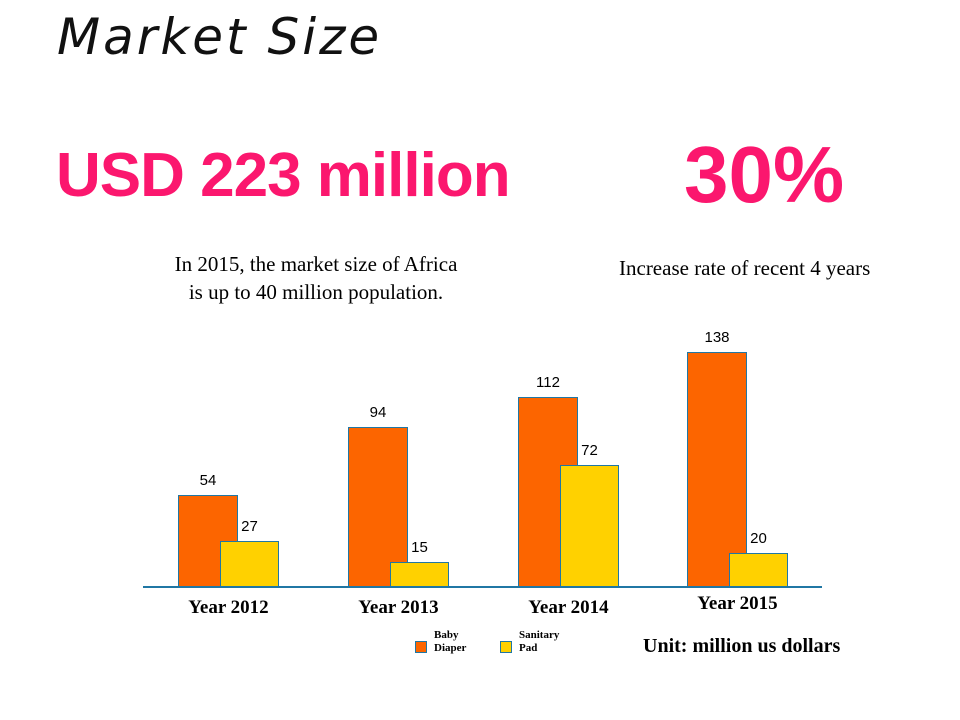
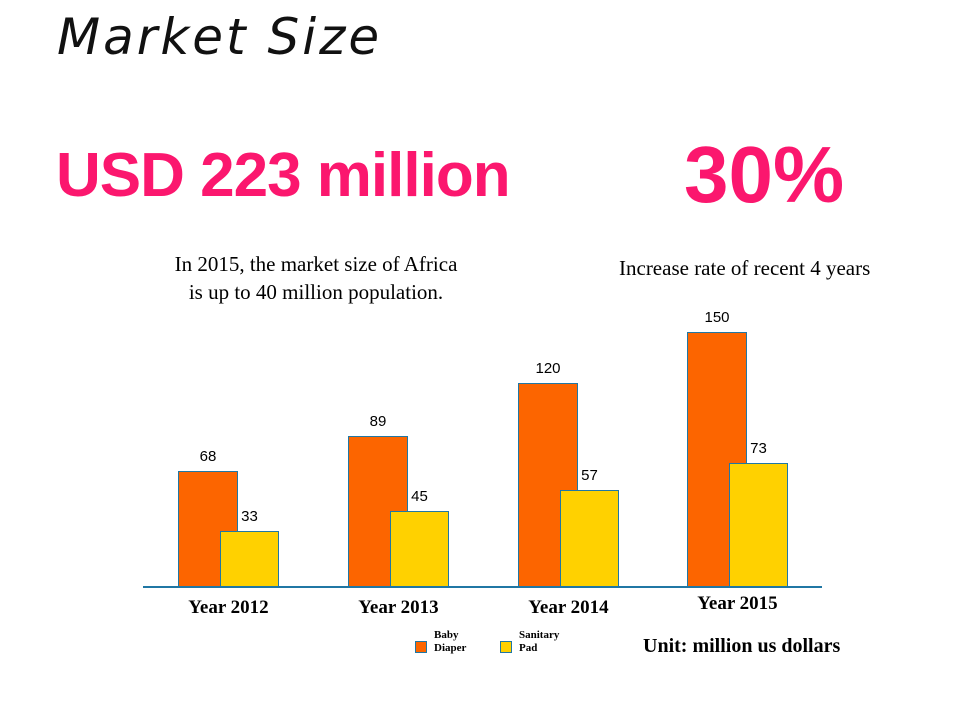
Baby Diaper/Year 2012: 54 -> 68
Sanitary Pad/Year 2012: 27 -> 33
Baby Diaper/Year 2013: 94 -> 89
Sanitary Pad/Year 2013: 15 -> 45
Baby Diaper/Year 2014: 112 -> 120
Sanitary Pad/Year 2014: 72 -> 57
Baby Diaper/Year 2015: 138 -> 150
Sanitary Pad/Year 2015: 20 -> 73
